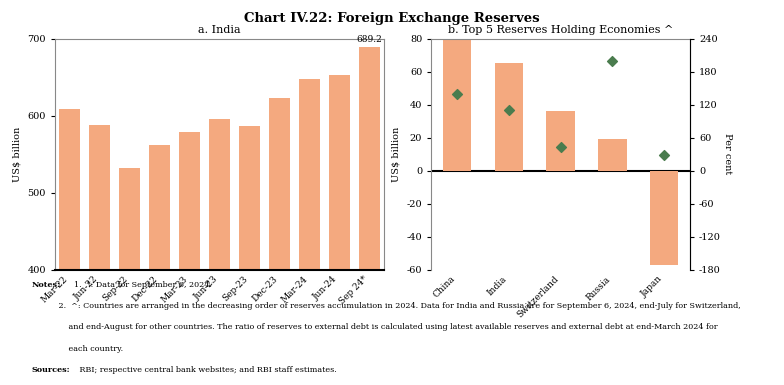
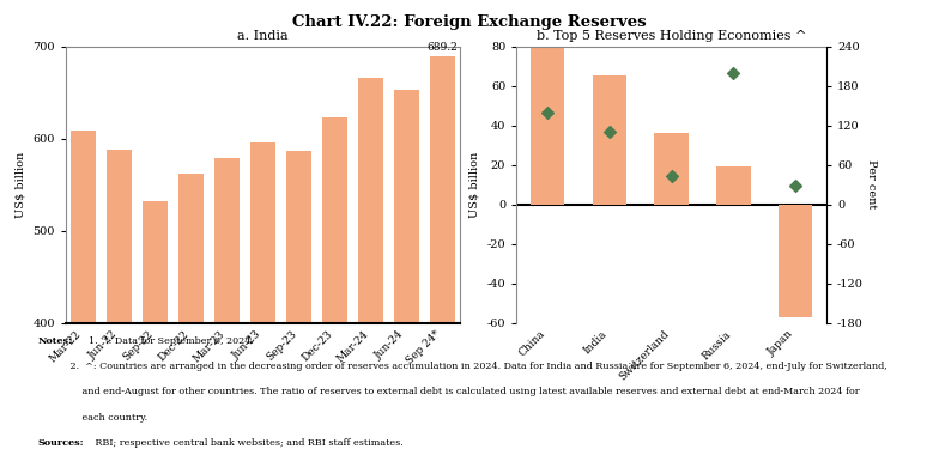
a. India/Mar-24: 648 -> 666
